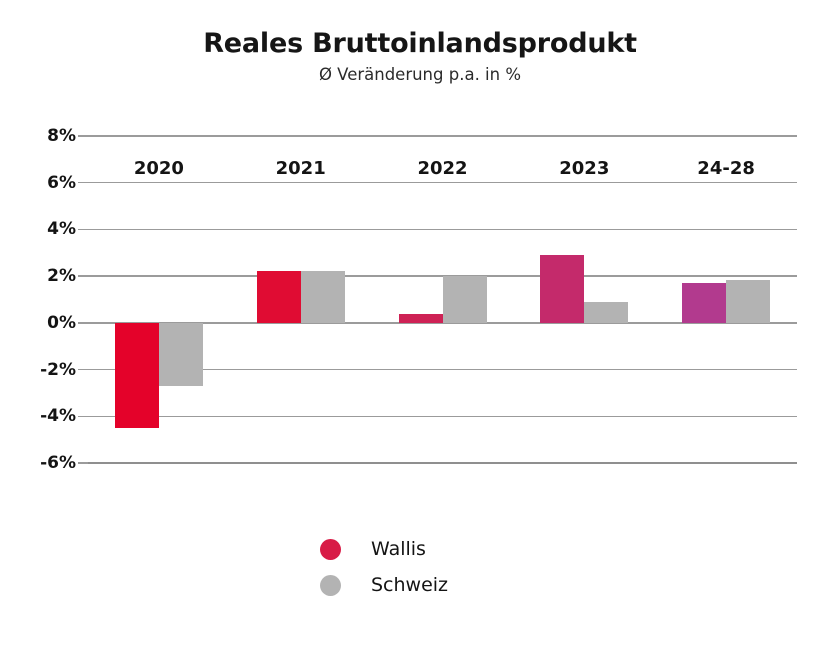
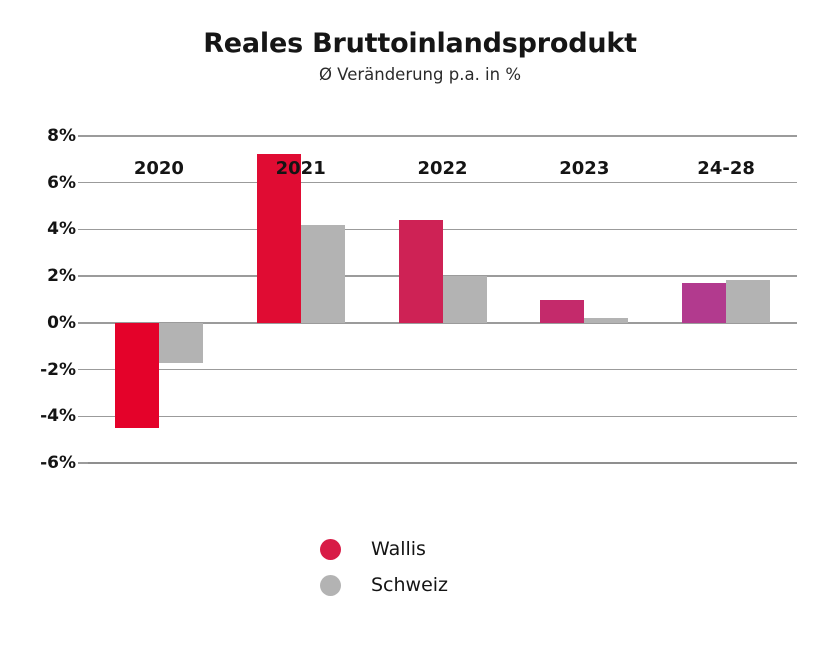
Schweiz/2020: -2.7% -> -1.7%
Wallis/2021: 2.2% -> 7.2%
Schweiz/2021: 2.2% -> 4.2%
Wallis/2022: 0.4% -> 4.4%
Wallis/2023: 2.9% -> 1.0%
Schweiz/2023: 0.9% -> 0.2%
